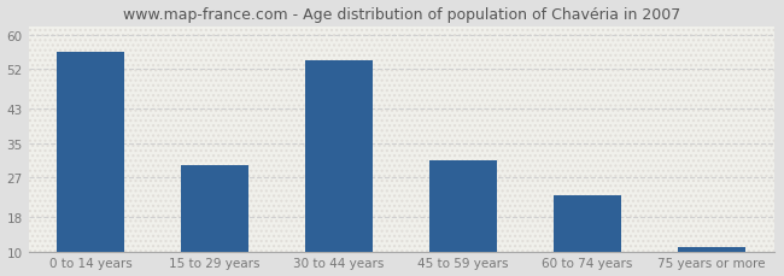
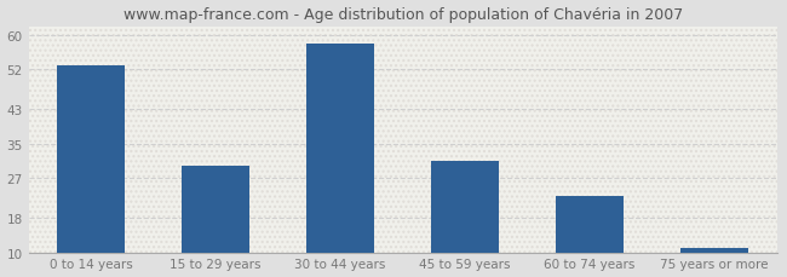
0 to 14 years: 56 -> 53
30 to 44 years: 54 -> 58
